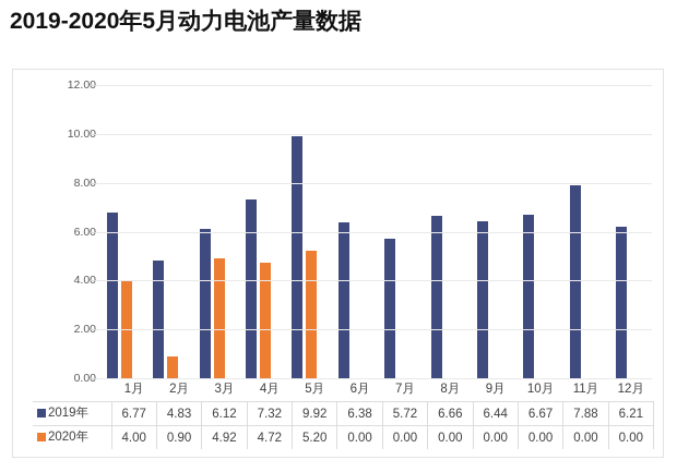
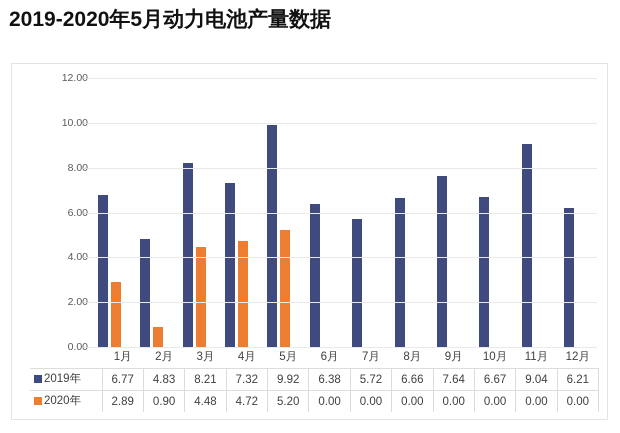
2020年/1月: 4.00 -> 2.89
2019年/3月: 6.12 -> 8.21
2020年/3月: 4.92 -> 4.48
2019年/9月: 6.44 -> 7.64
2019年/11月: 7.88 -> 9.04
